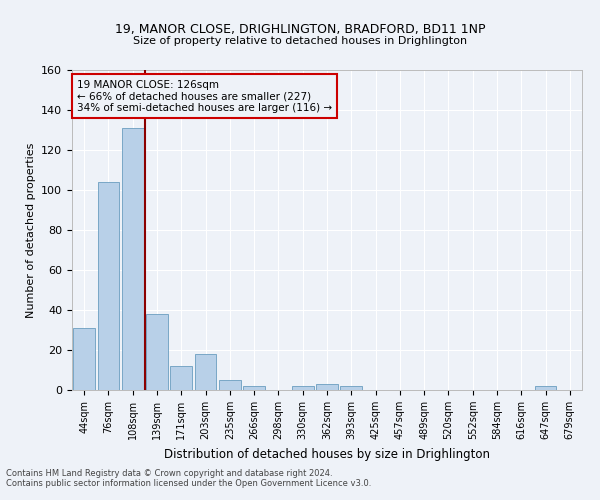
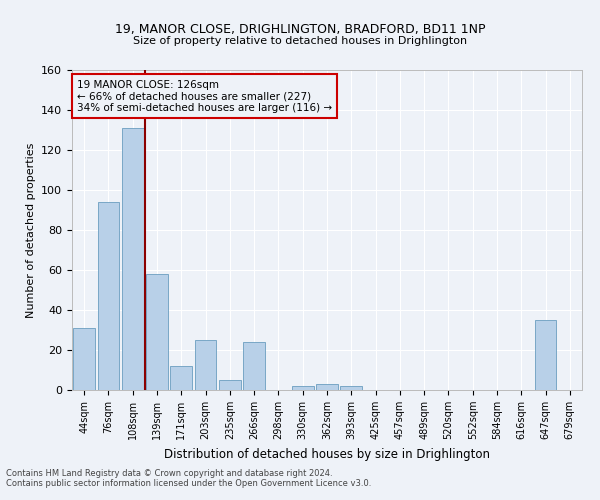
76sqm: 104 -> 94
139sqm: 38 -> 58
203sqm: 18 -> 25
266sqm: 2 -> 24
647sqm: 2 -> 35
